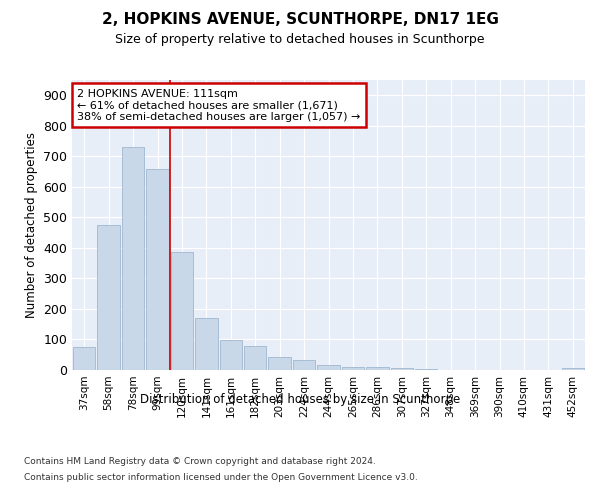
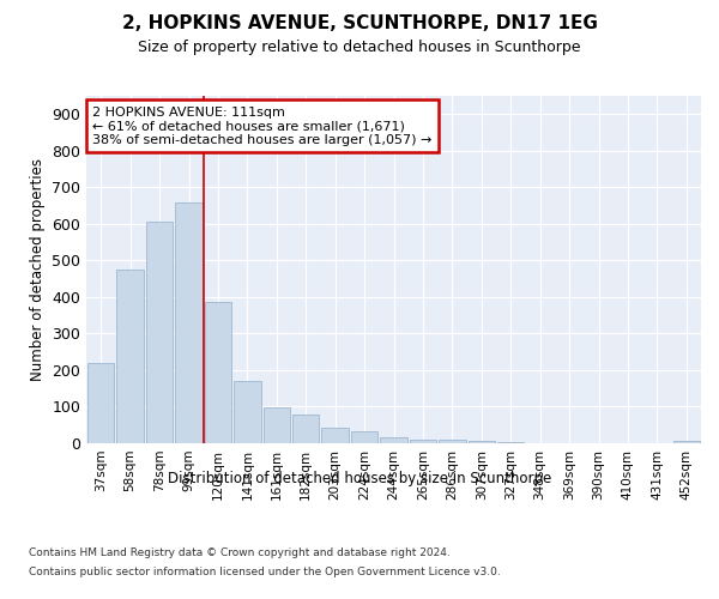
37sqm: 75 -> 220
78sqm: 730 -> 605
